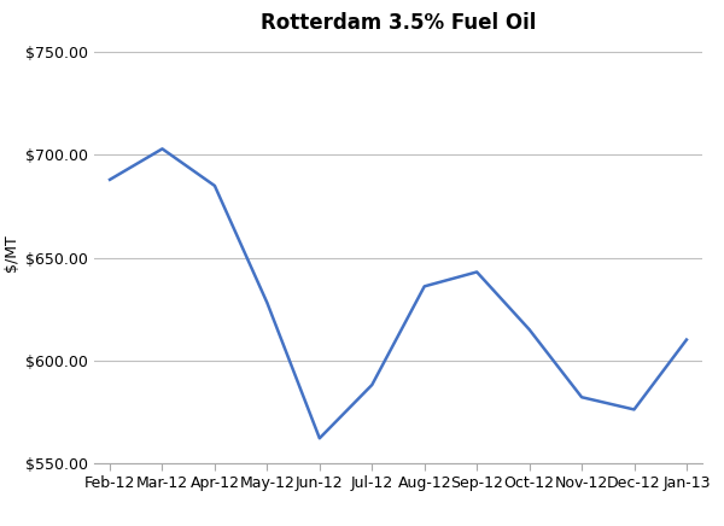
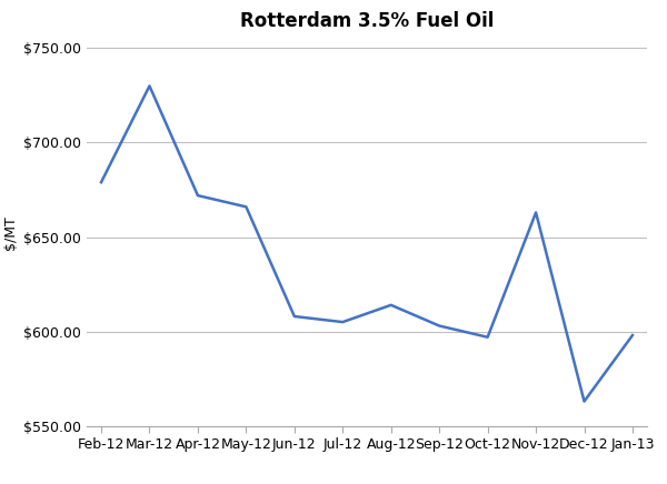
Feb-12: $688 -> $679
Mar-12: $703 -> $730
Apr-12: $685 -> $672
May-12: $628 -> $666
Jun-12: $562 -> $608
Jul-12: $588 -> $605
Aug-12: $636 -> $614
Sep-12: $643 -> $603
Oct-12: $615 -> $597
Nov-12: $582 -> $663
Dec-12: $576 -> $563
Jan-13: $610 -> $598
